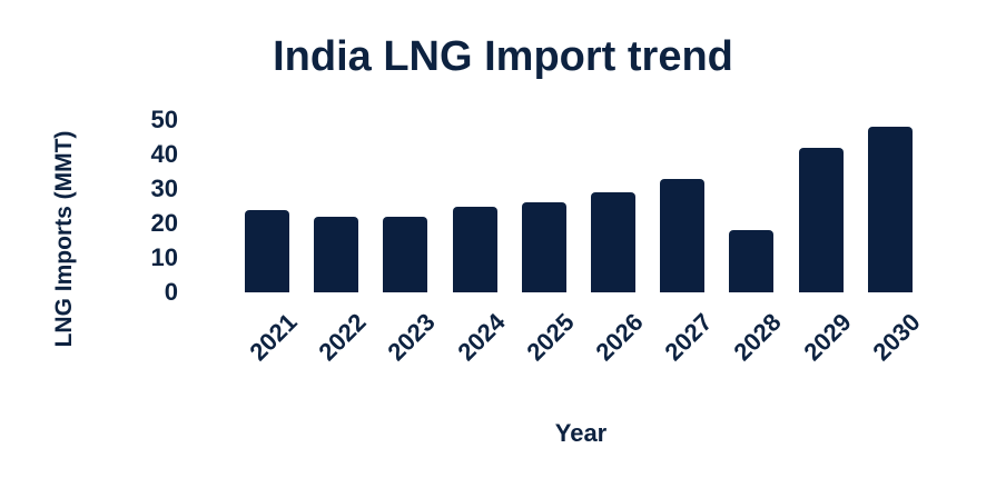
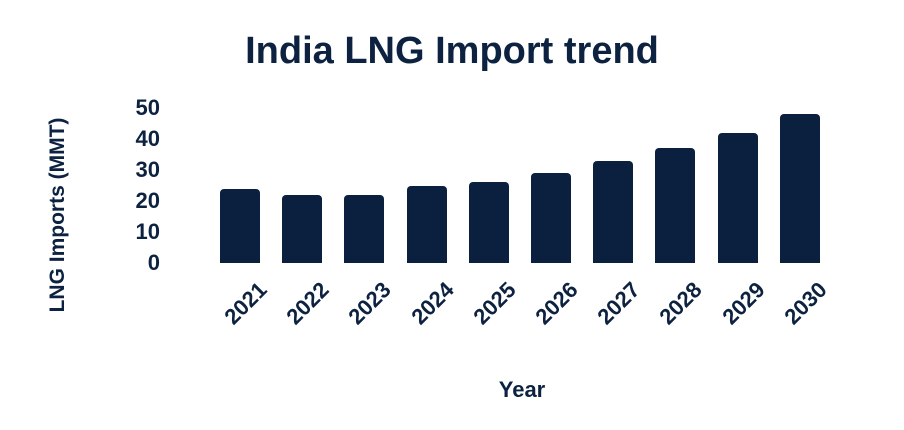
2028: 18 -> 37
